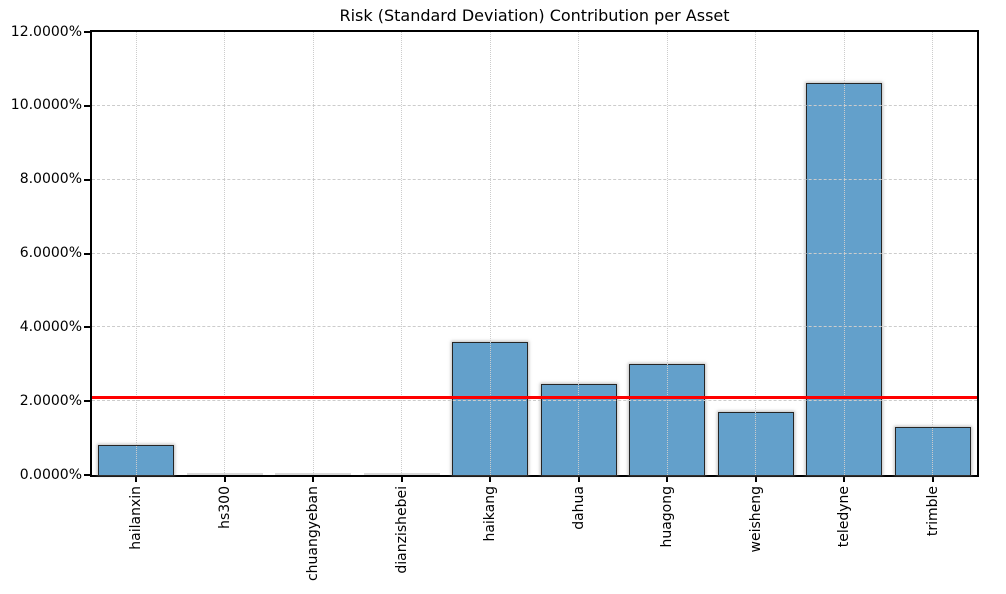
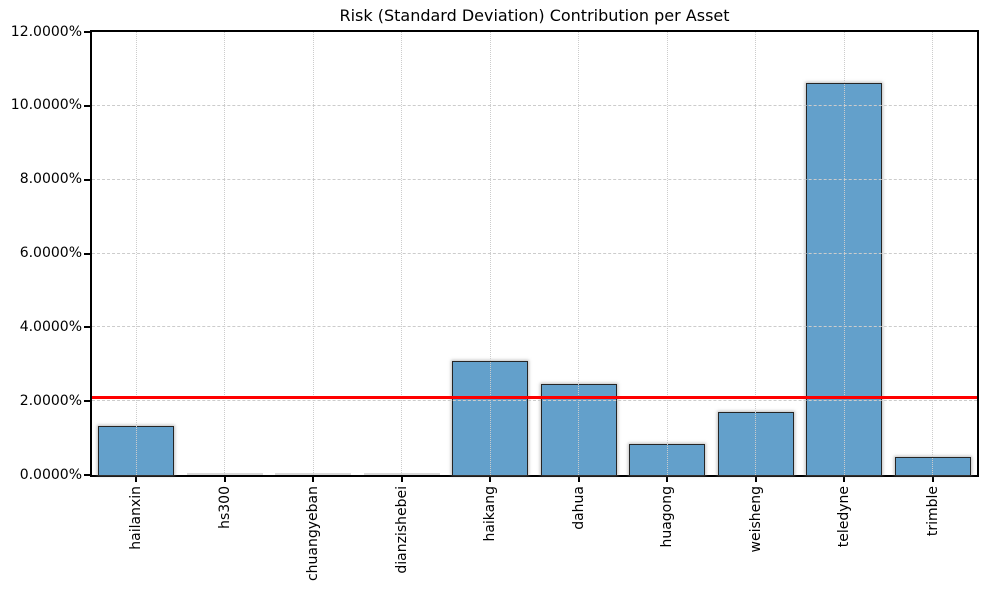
hailanxin: 0.8% -> 1.3%
haikang: 3.6% -> 3.1%
huagong: 3.0% -> 0.8%
trimble: 1.3% -> 0.5%
